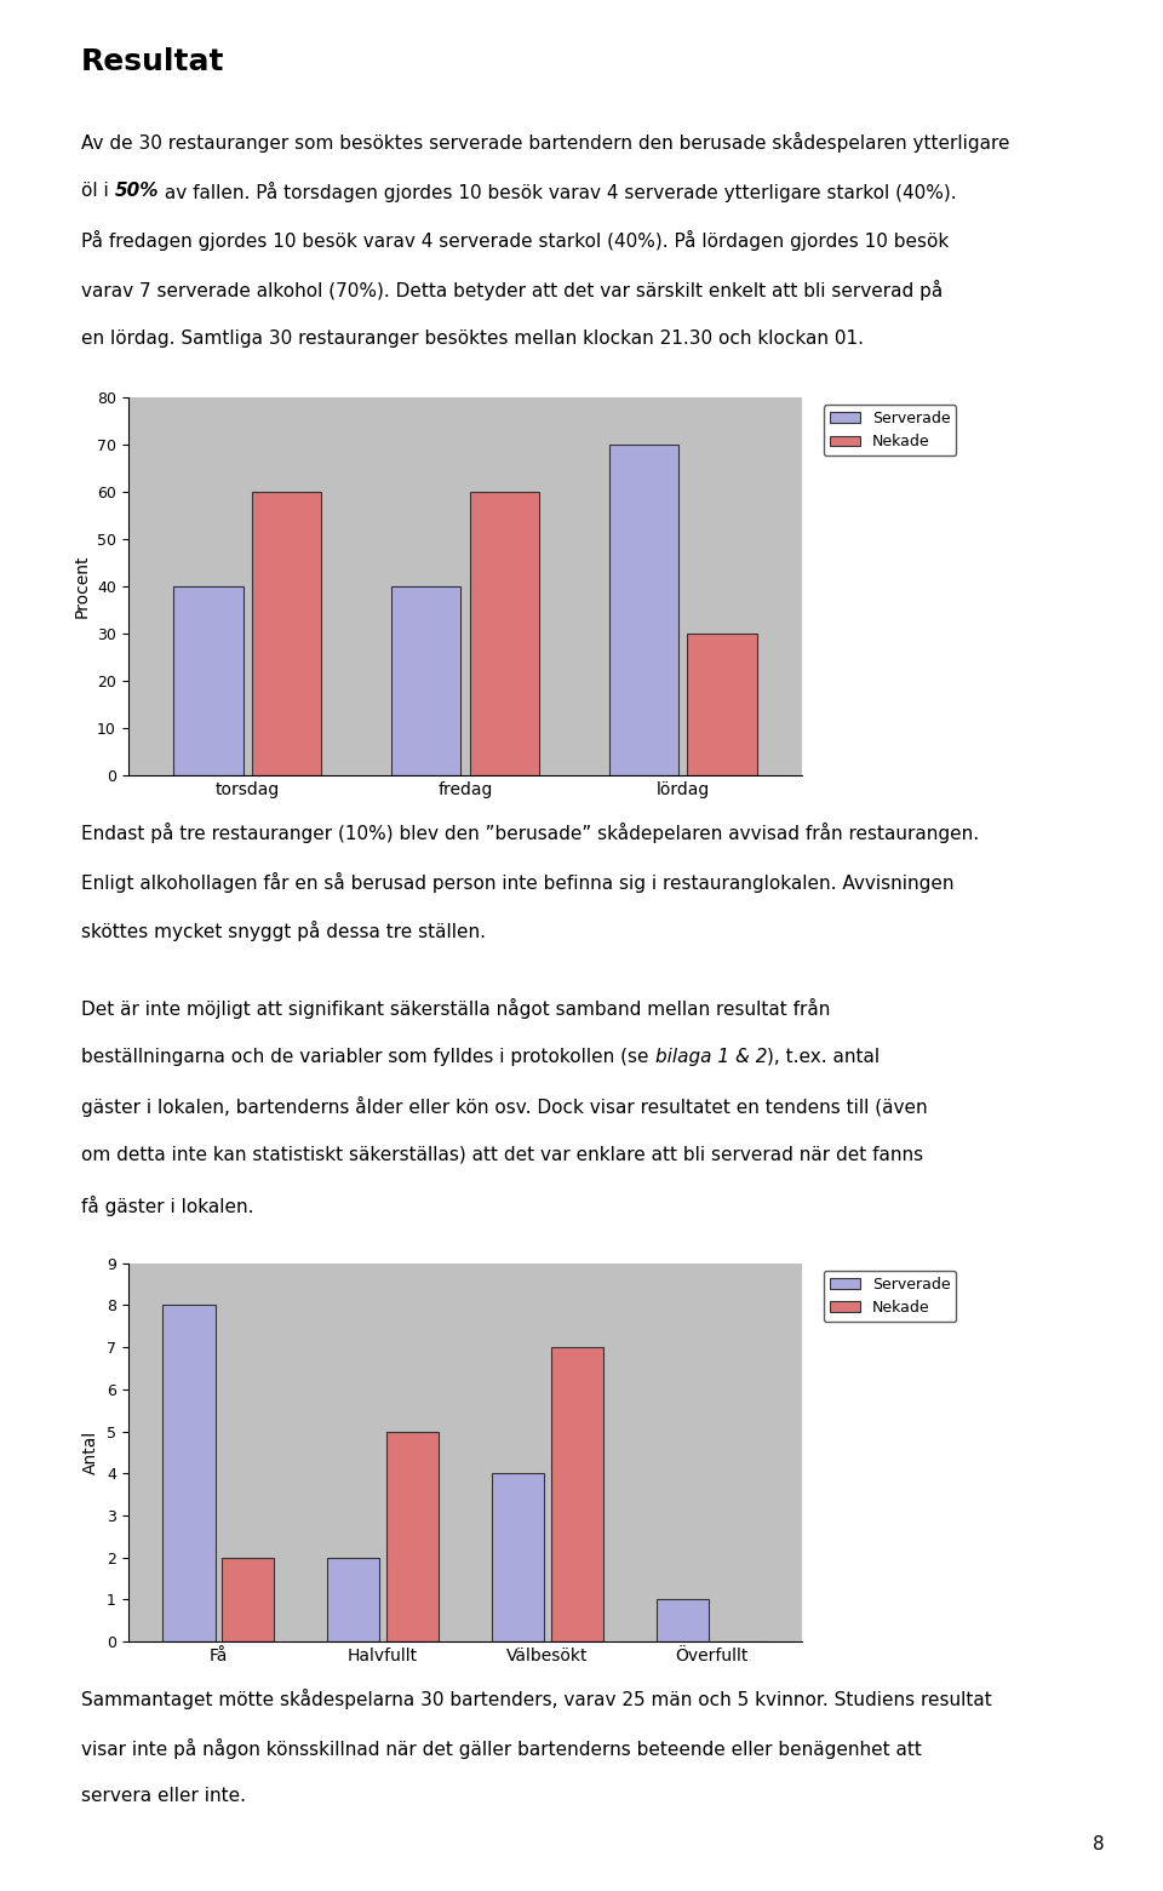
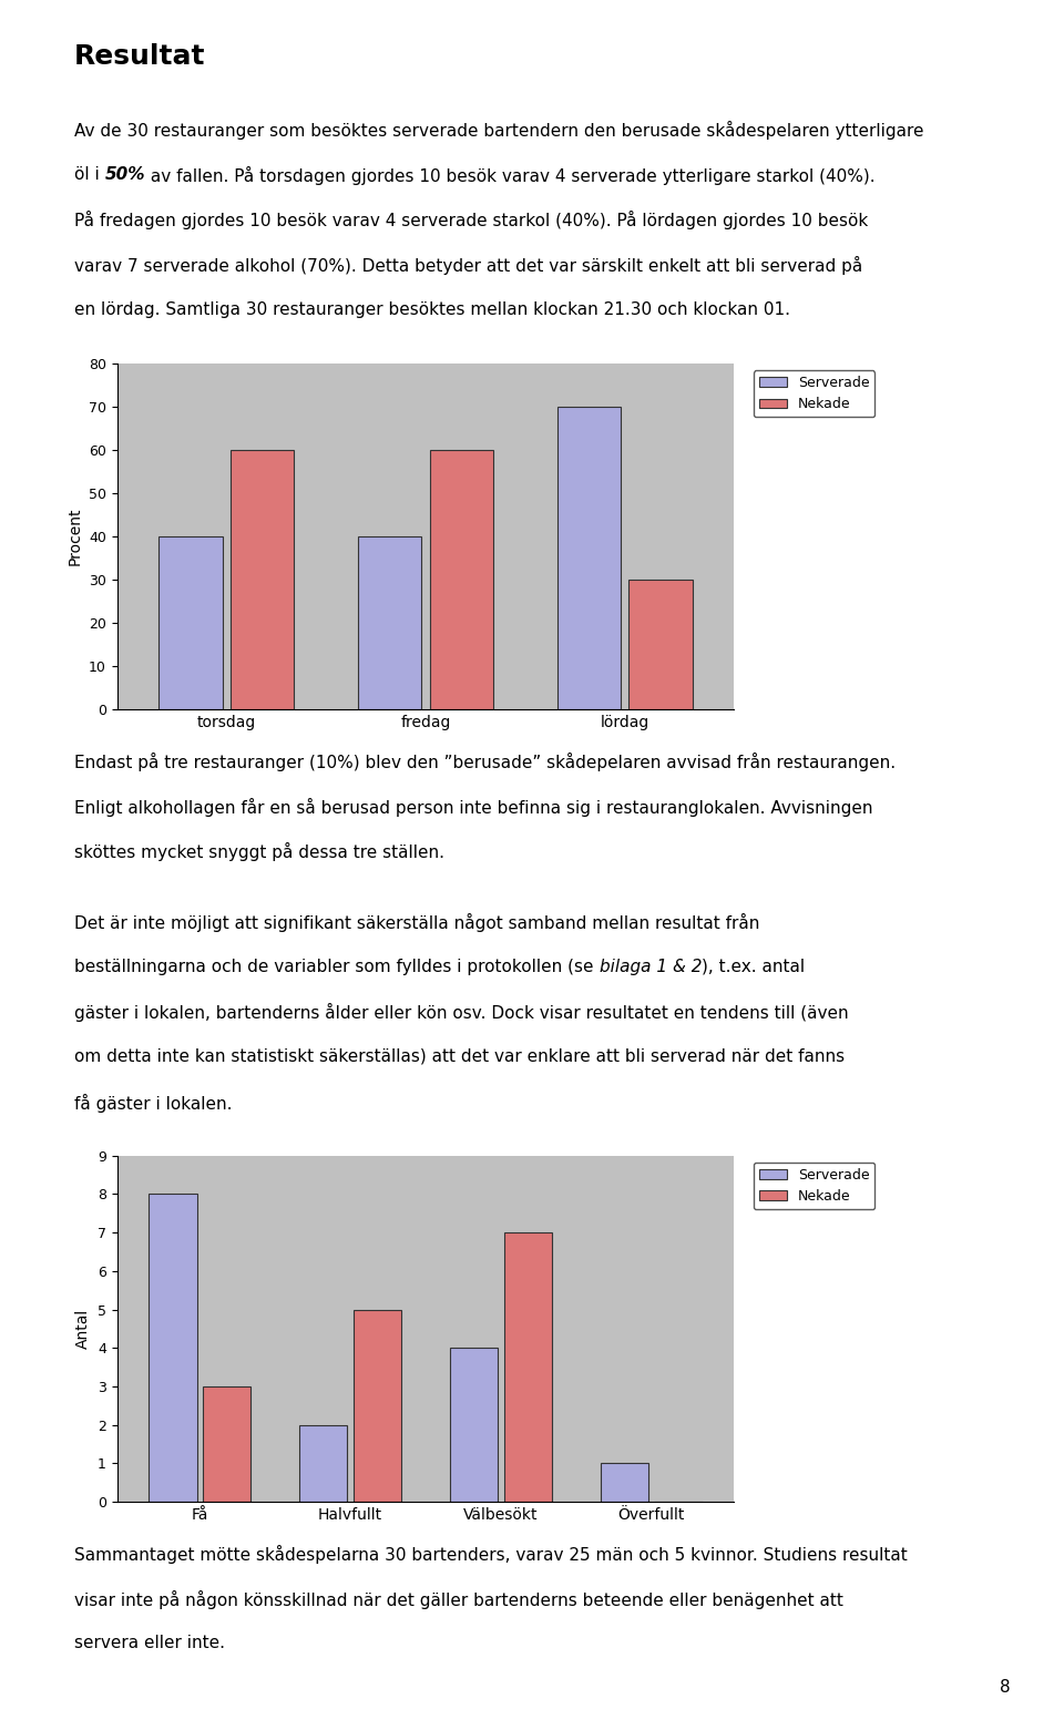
Nekade/Få: 2 -> 3
